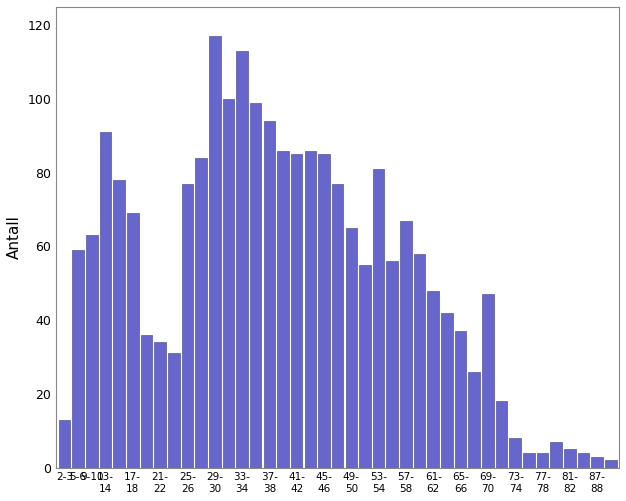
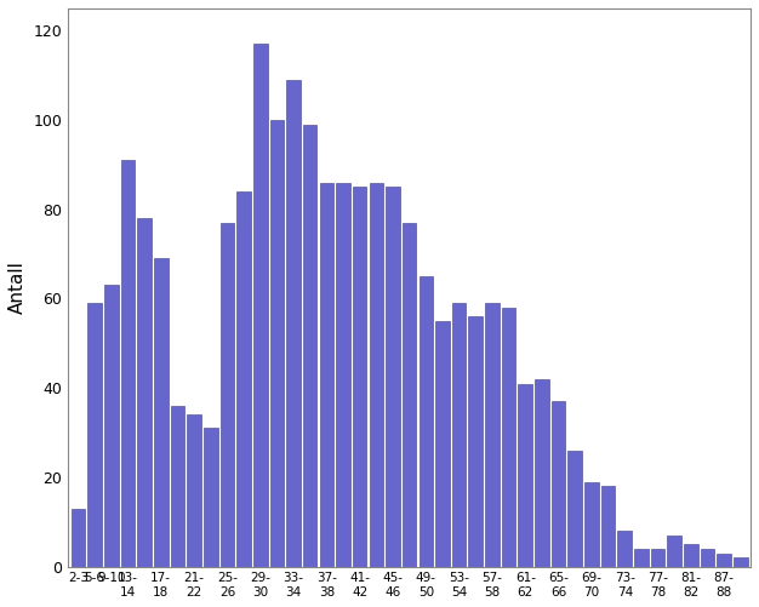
33- 34: 113 -> 109
37- 38: 94 -> 86
53- 54: 81 -> 59
57- 58: 67 -> 59
61- 62: 48 -> 41
69- 70: 47 -> 19
